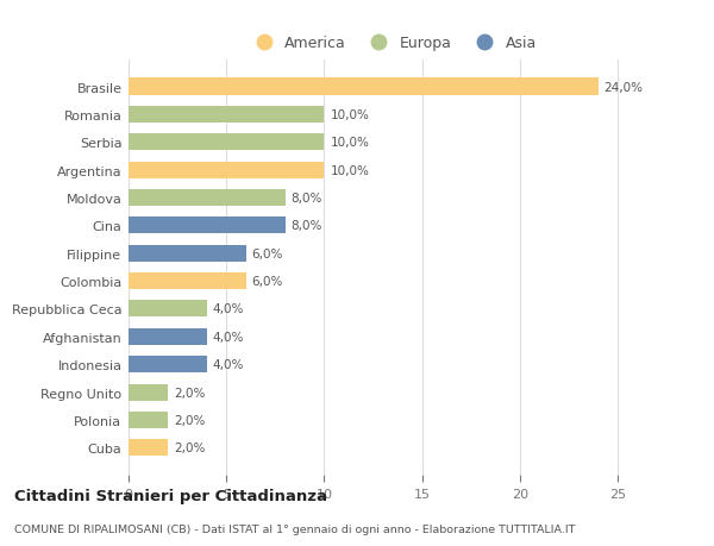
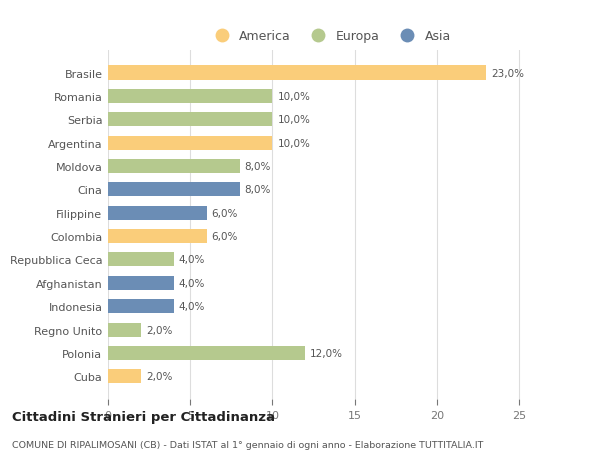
Brasile: 24,0% -> 23,0%
Polonia: 2,0% -> 12,0%
